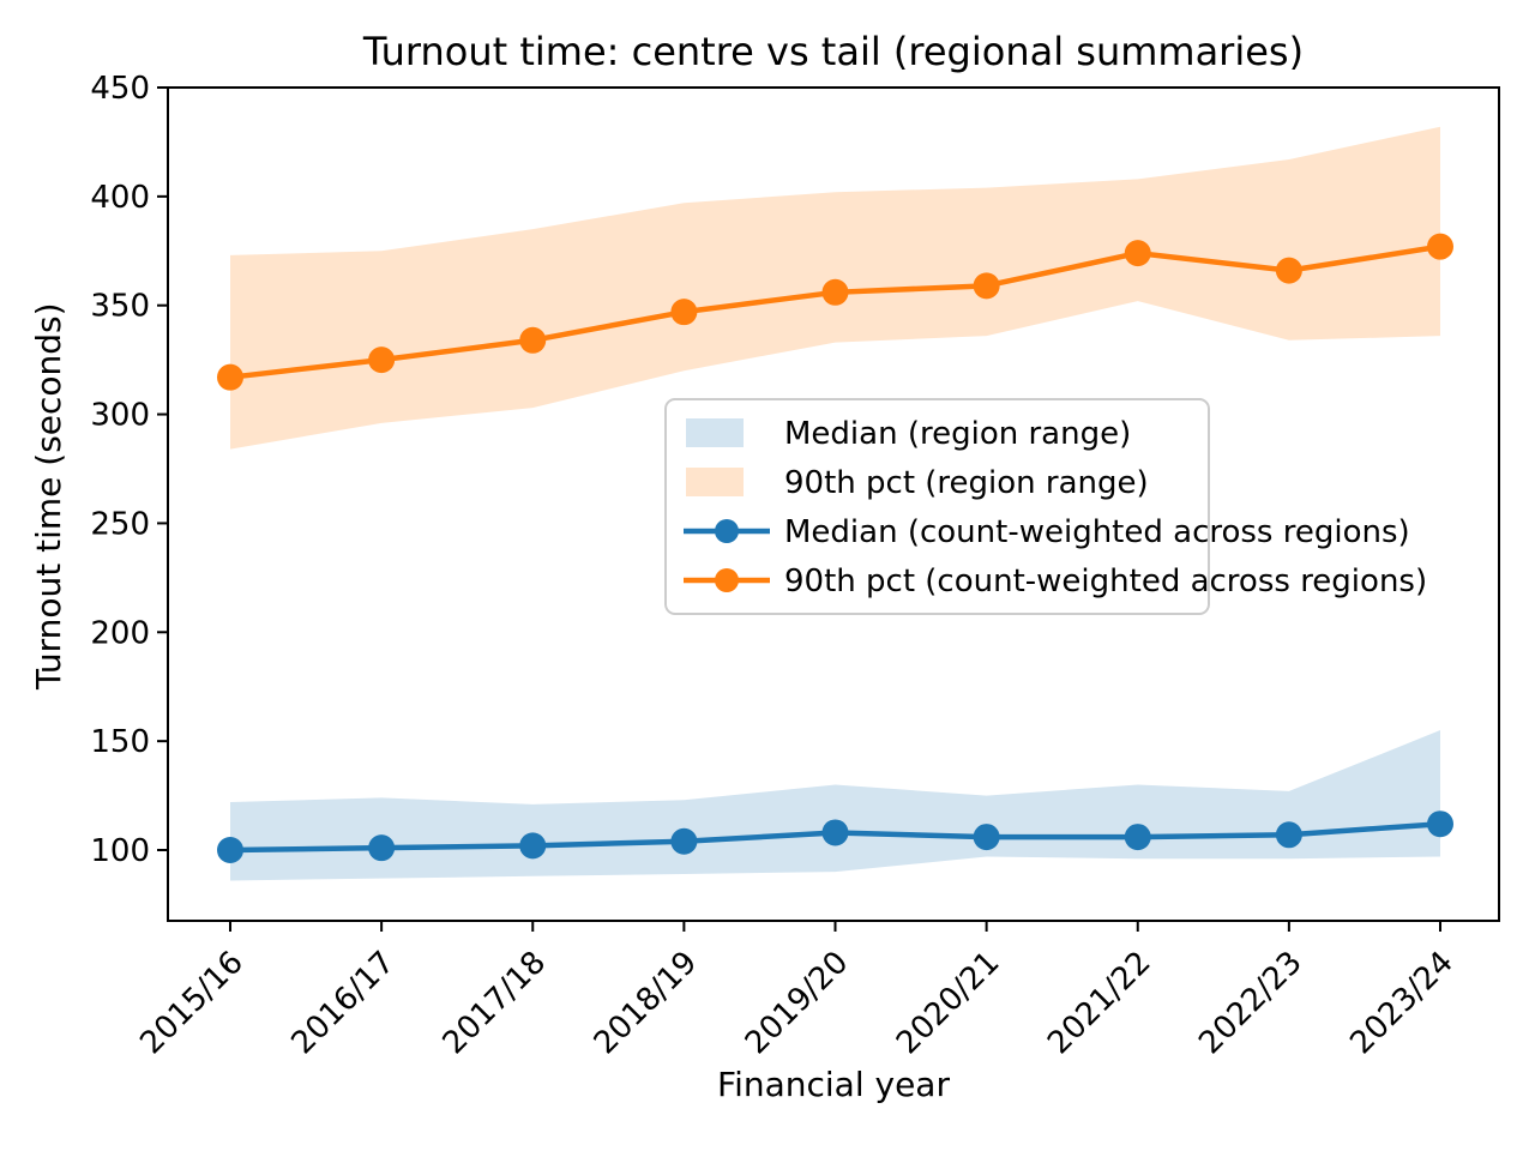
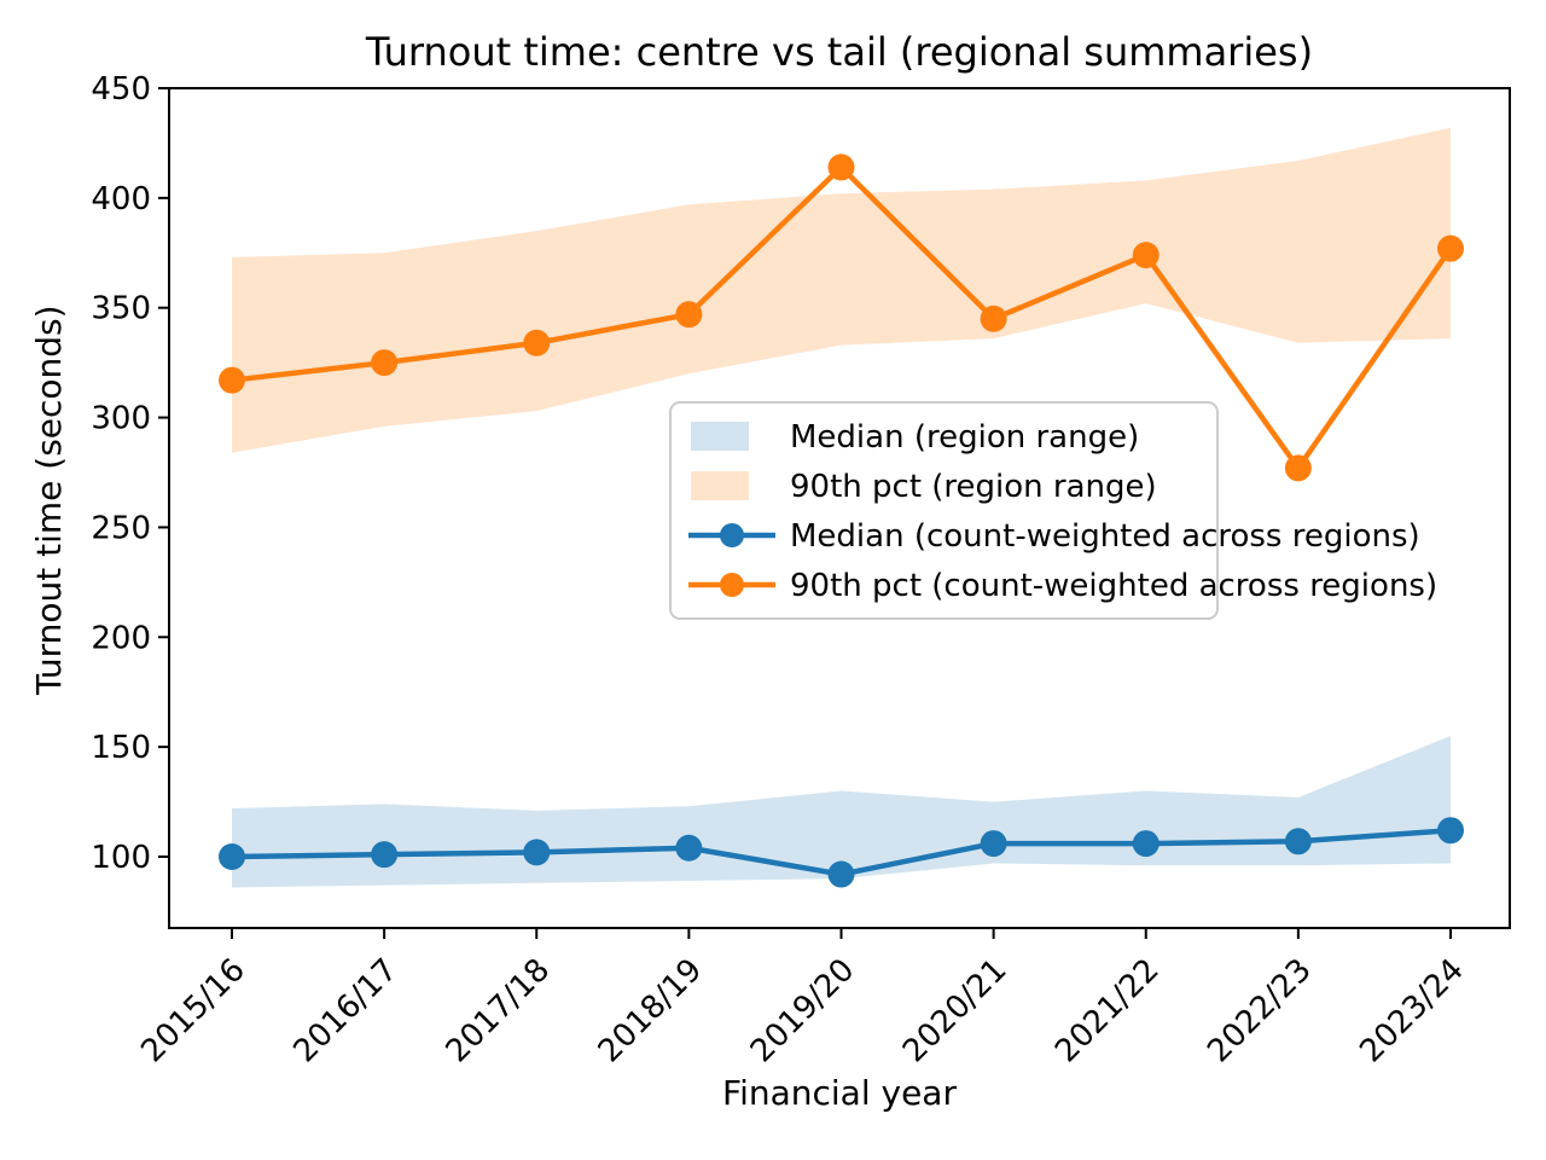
Median (count-weighted across regions)/2019/20: 108 -> 92
90th pct (count-weighted across regions)/2019/20: 356 -> 414
90th pct (count-weighted across regions)/2020/21: 359 -> 345
90th pct (count-weighted across regions)/2022/23: 366 -> 277
